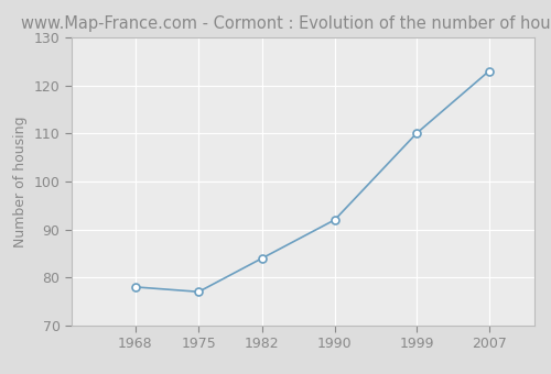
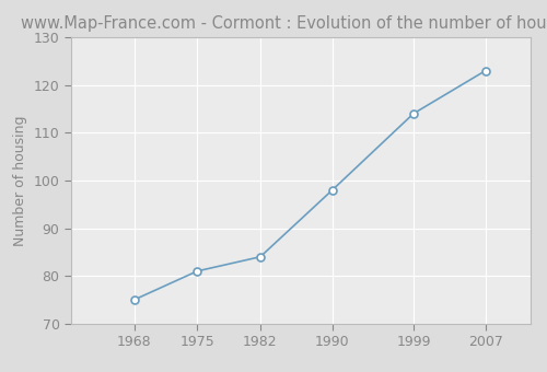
1968: 78 -> 75
1975: 77 -> 81
1990: 92 -> 98
1999: 110 -> 114
